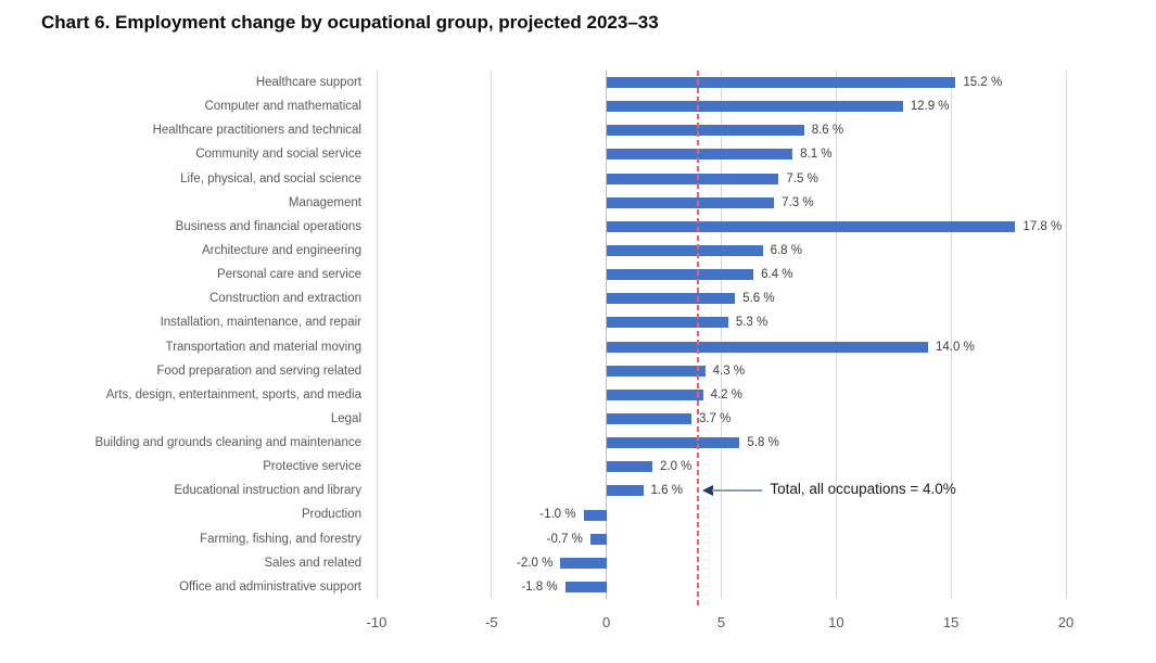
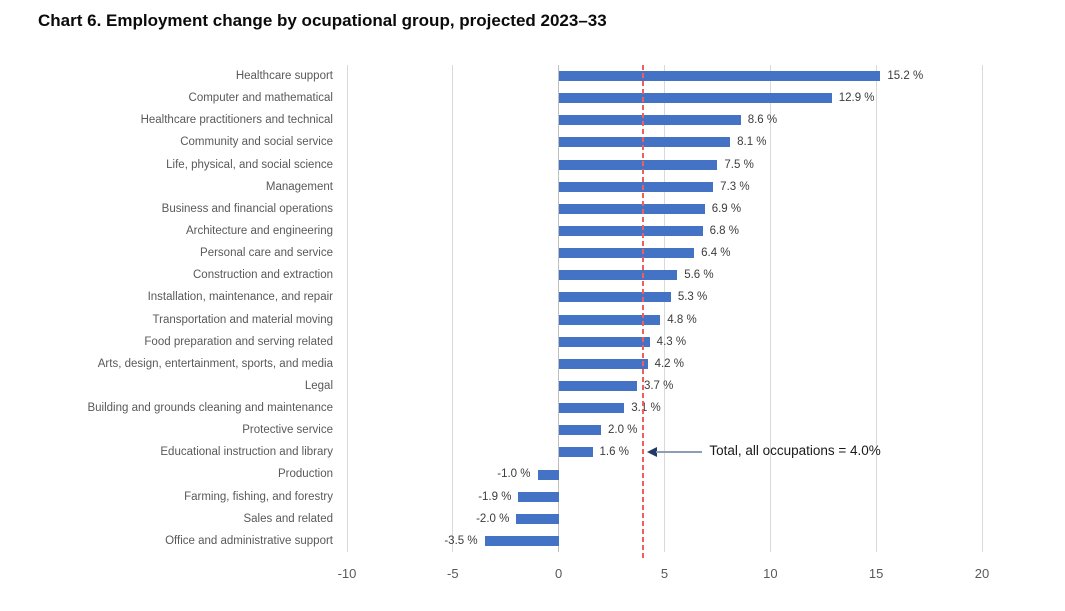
Business and financial operations: 17.8 -> 6.9
Transportation and material moving: 14.0 -> 4.8
Building and grounds cleaning and maintenance: 5.8 -> 3.1
Farming, fishing, and forestry: -0.7 -> -1.9
Office and administrative support: -1.8 -> -3.5
